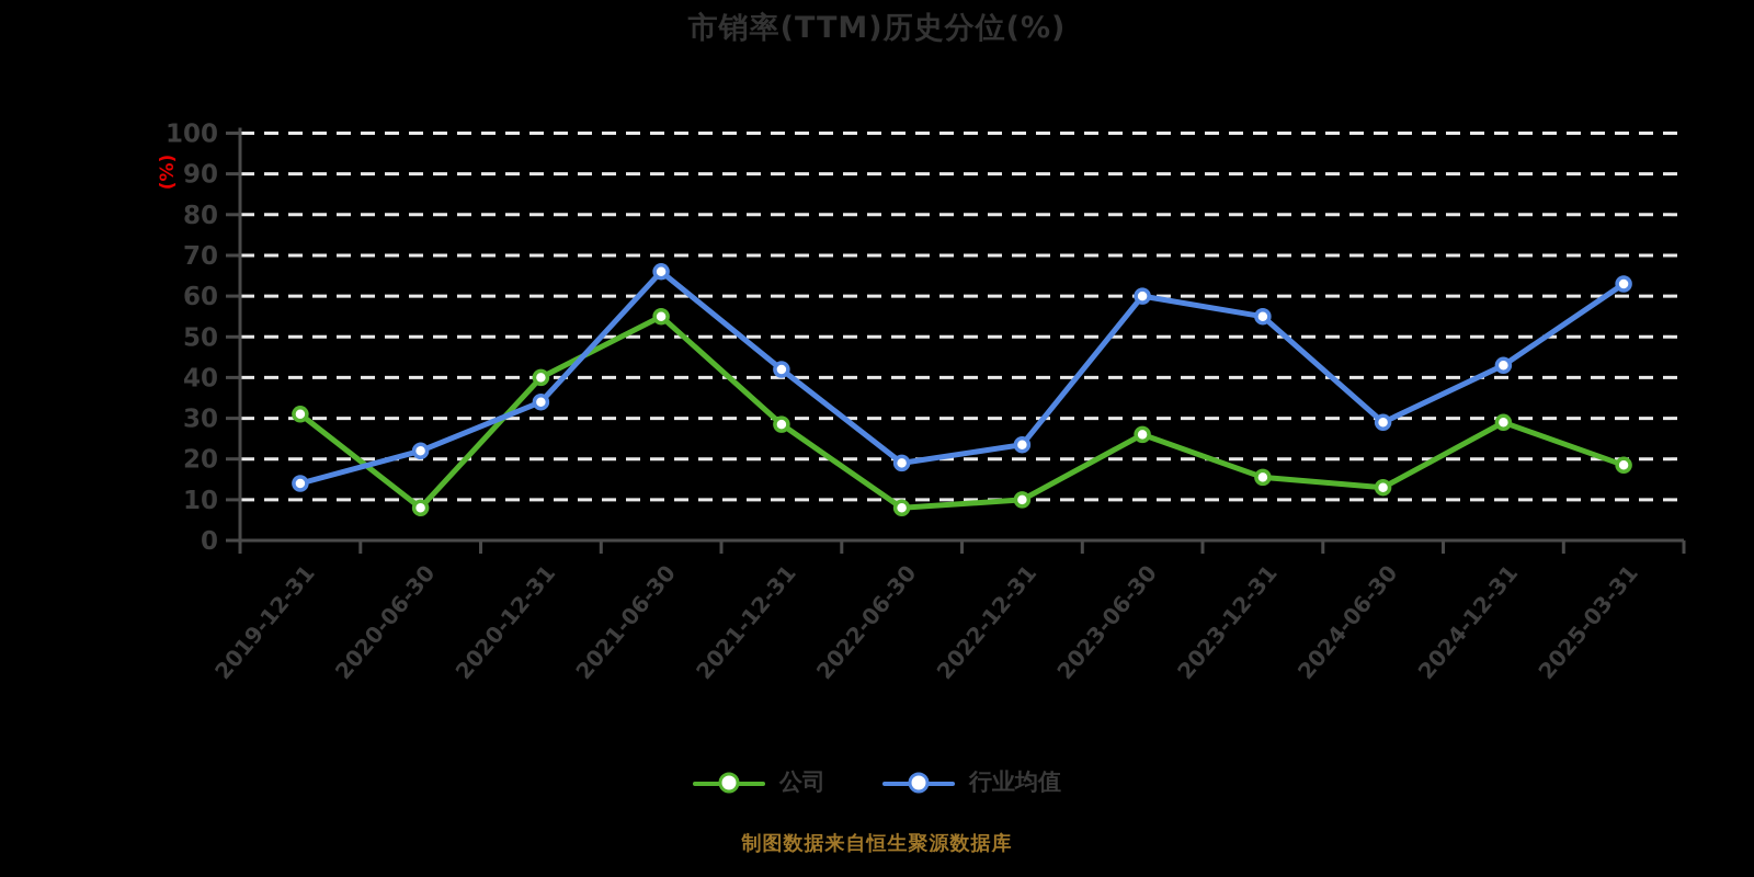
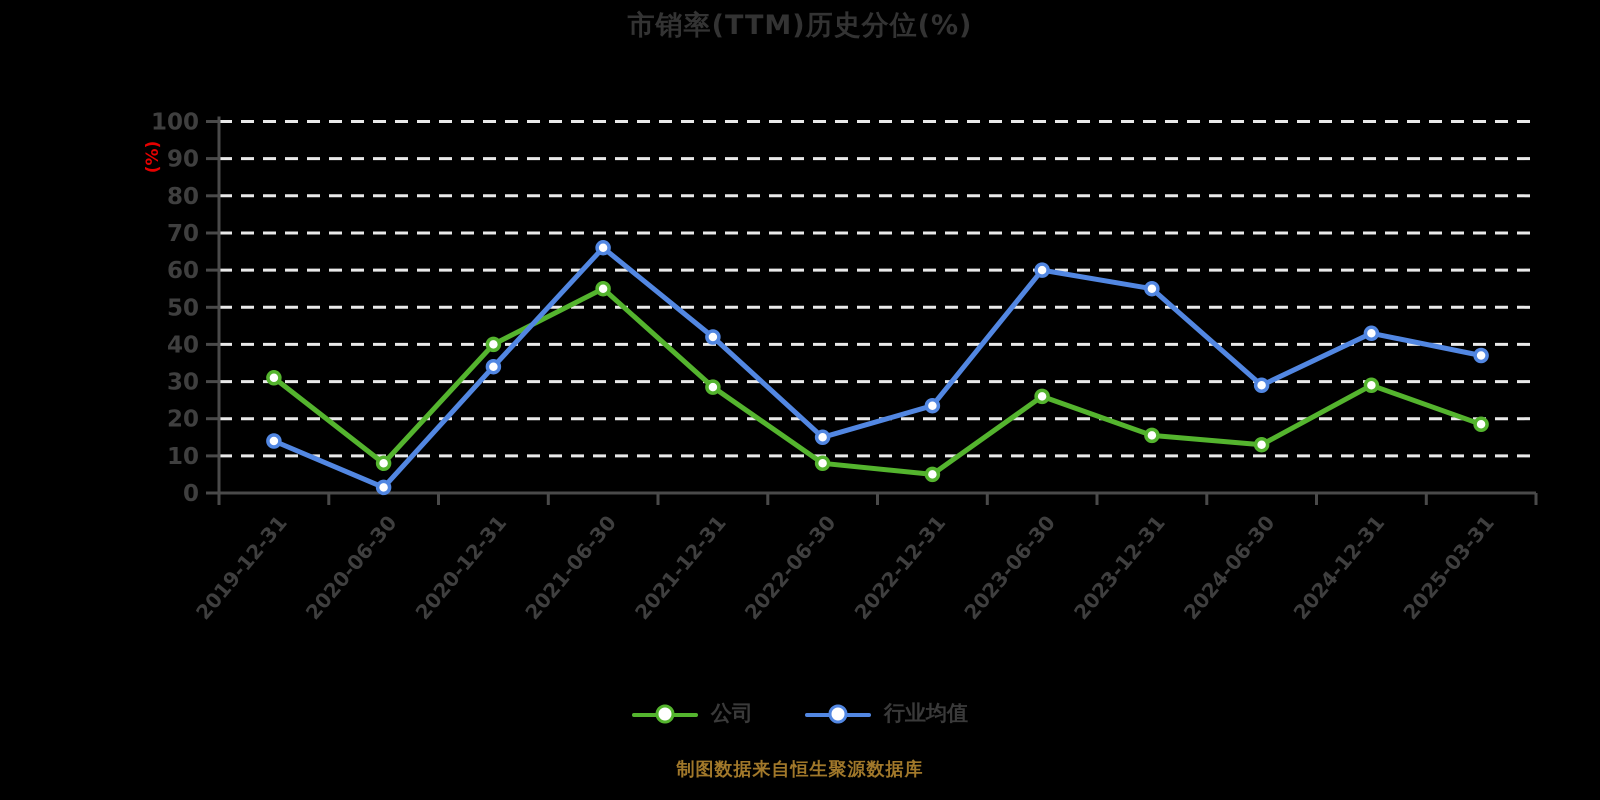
行业均值/2020-06-30: 22 -> 2
行业均值/2022-06-30: 19 -> 15
公司/2022-12-31: 10 -> 5
行业均值/2025-03-31: 63 -> 37
